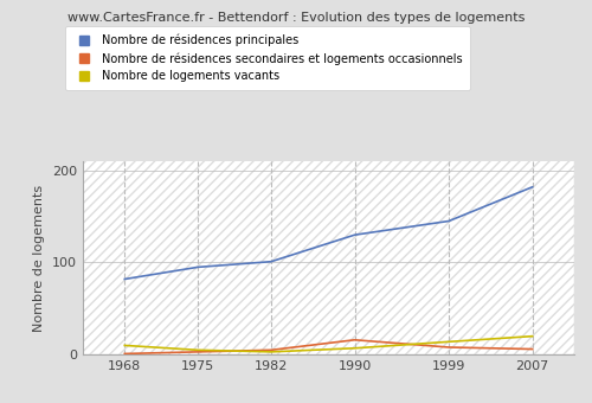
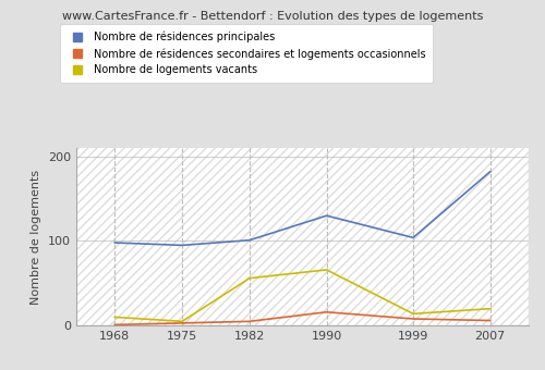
Nombre de résidences principales/1968: 82 -> 98
Nombre de logements vacants/1982: 3 -> 56
Nombre de logements vacants/1990: 7 -> 66
Nombre de résidences principales/1999: 145 -> 104
